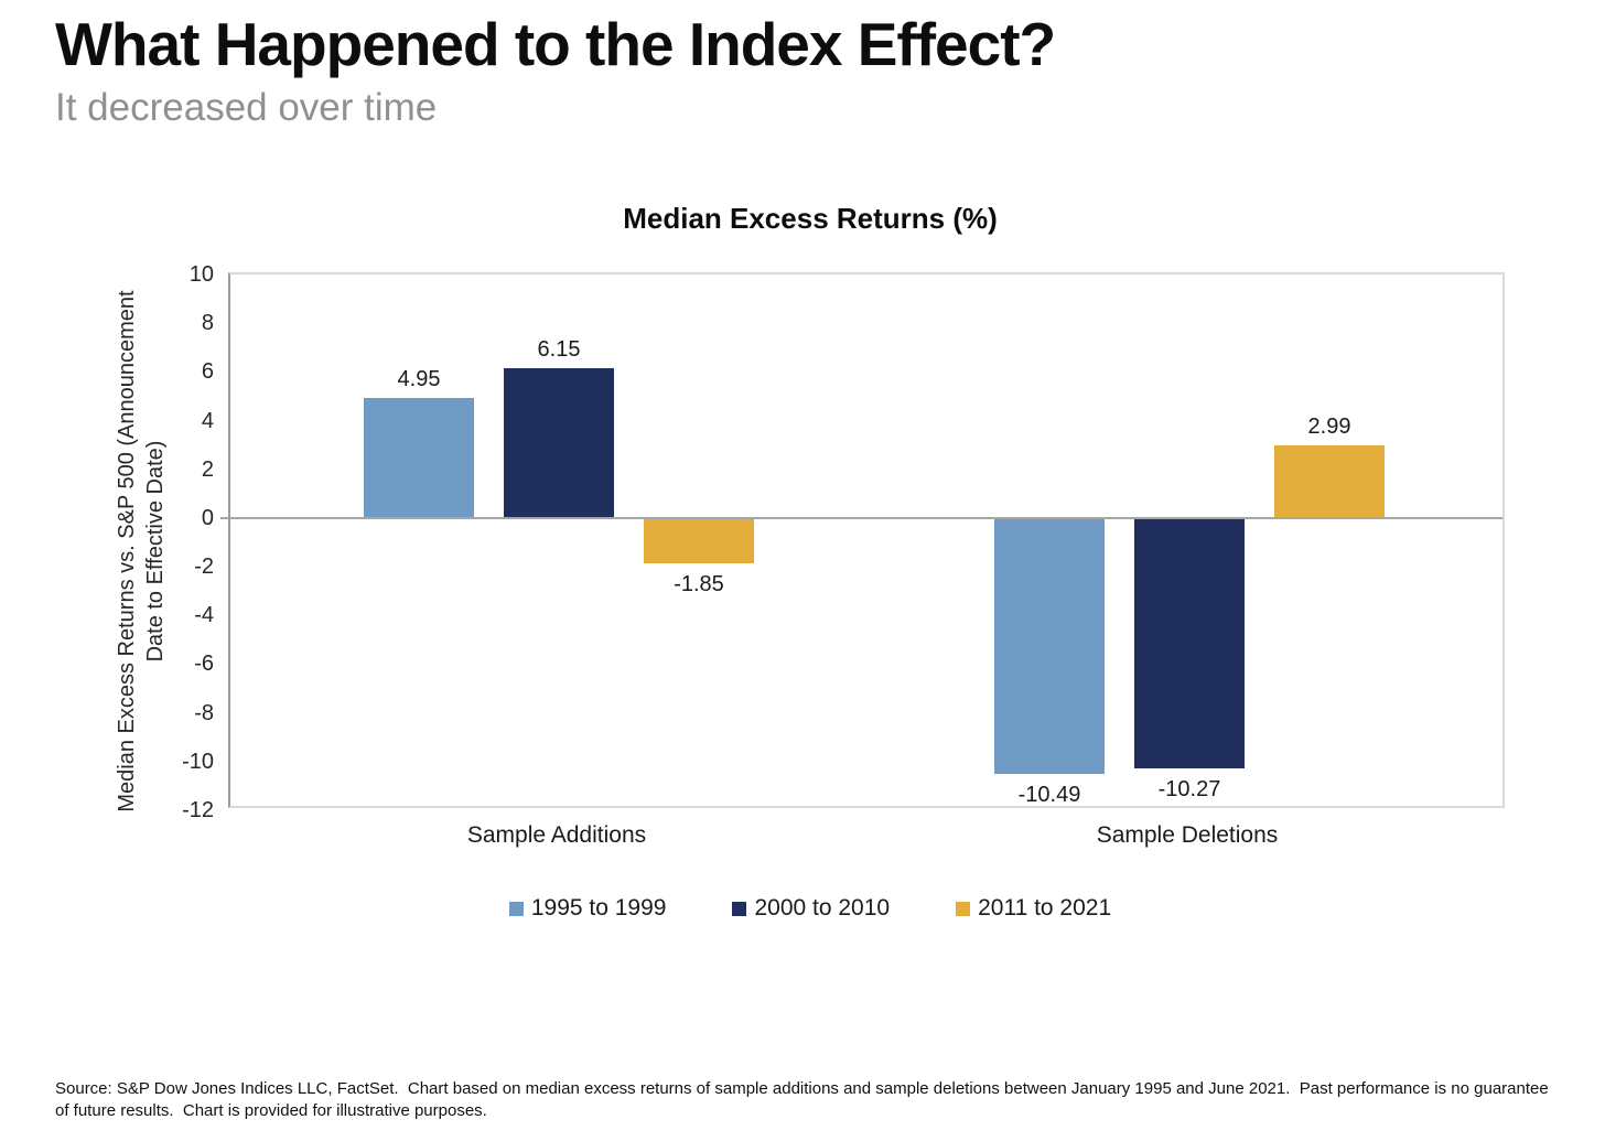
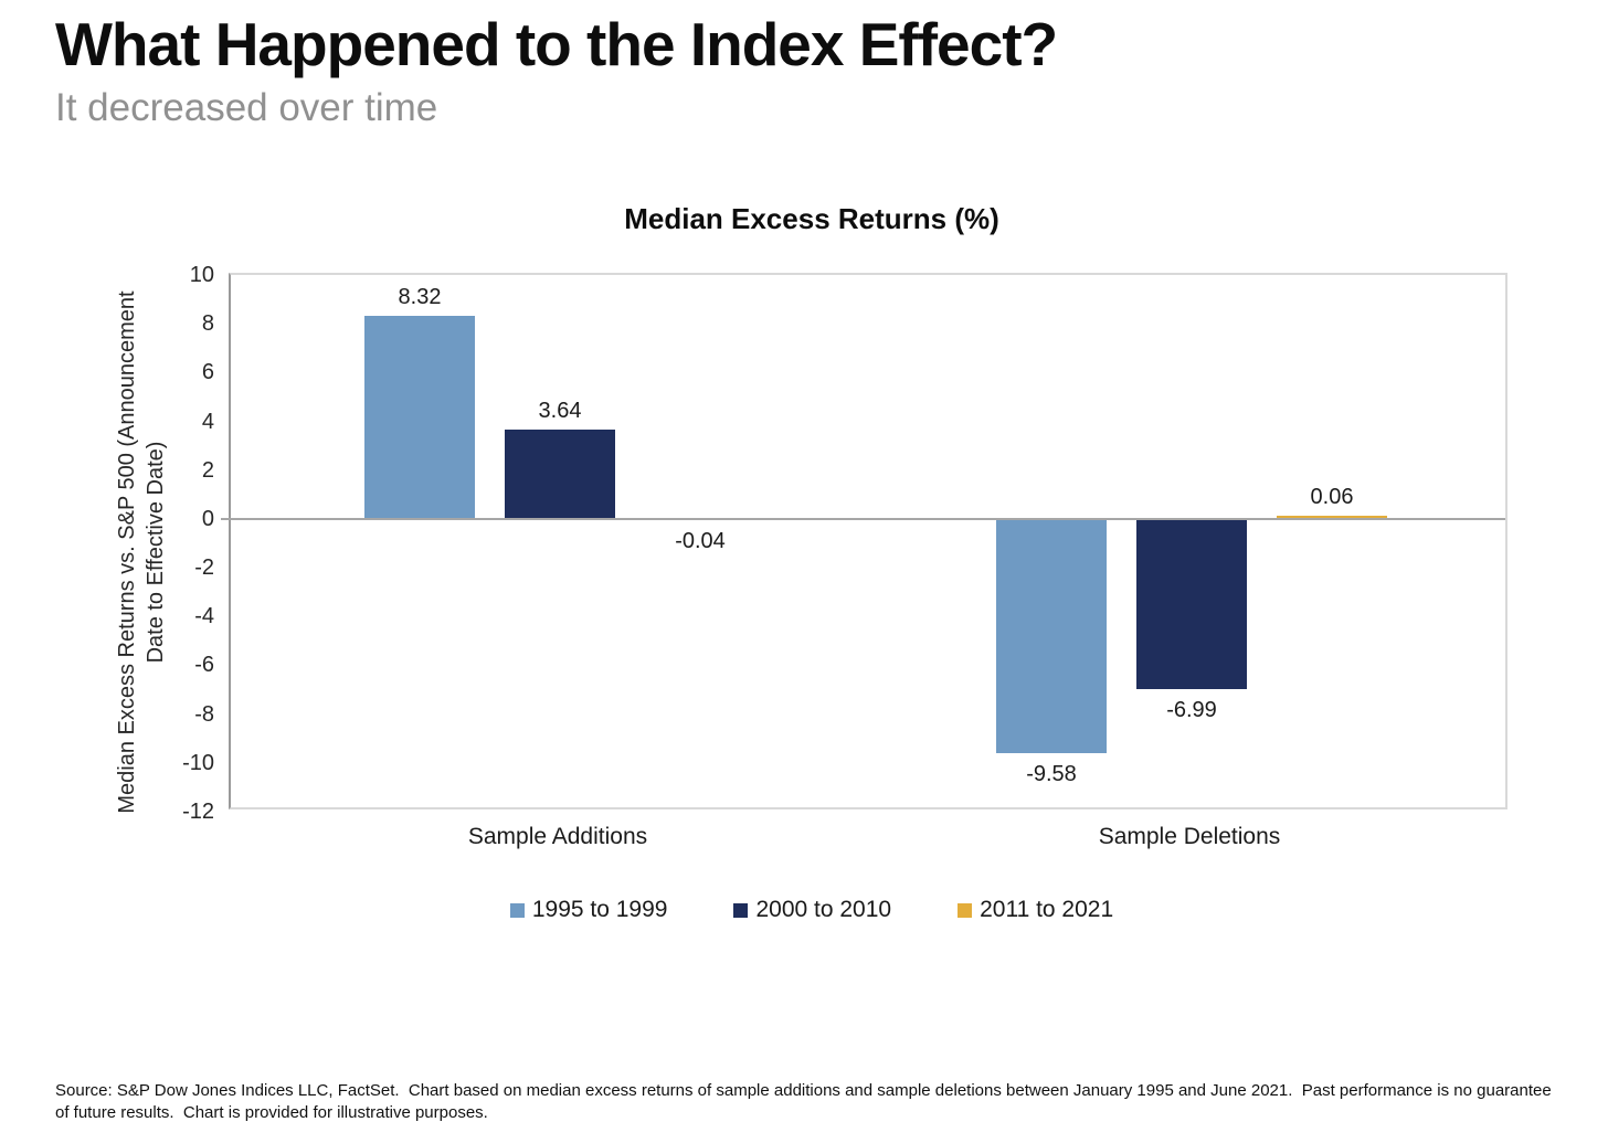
1995 to 1999/Sample Additions: 4.95 -> 8.32
2000 to 2010/Sample Additions: 6.15 -> 3.64
2011 to 2021/Sample Additions: -1.85 -> -0.04
1995 to 1999/Sample Deletions: -10.49 -> -9.58
2000 to 2010/Sample Deletions: -10.27 -> -6.99
2011 to 2021/Sample Deletions: 2.99 -> 0.06
